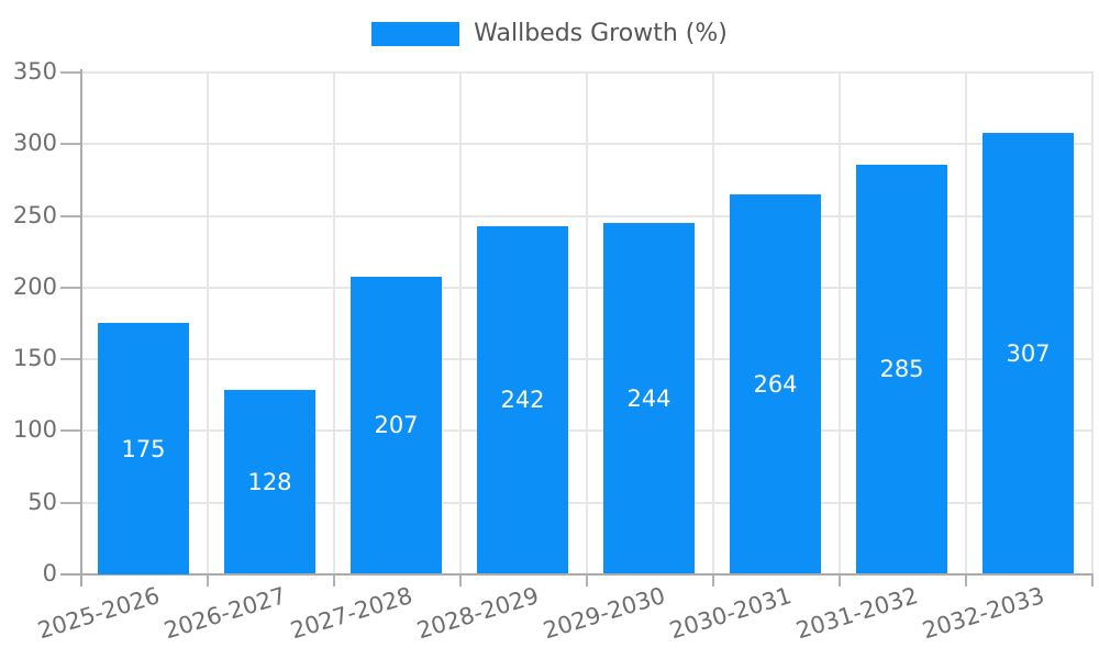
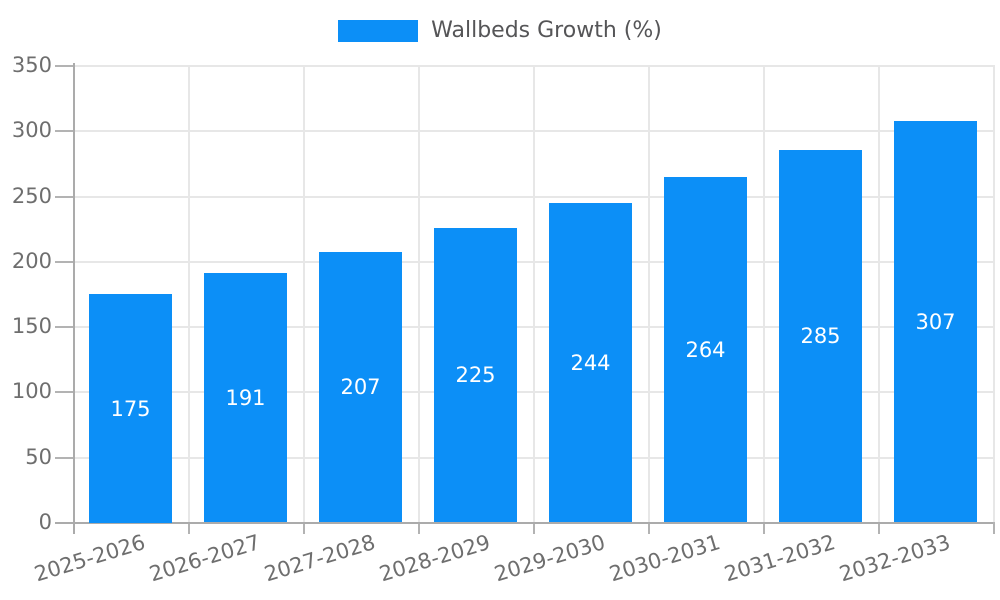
2026-2027: 128 -> 191
2028-2029: 242 -> 225
